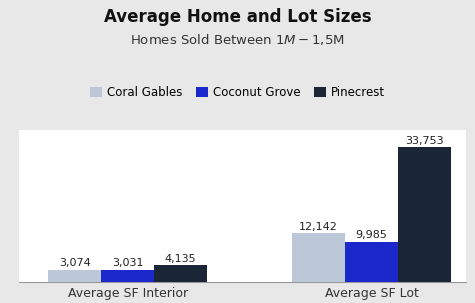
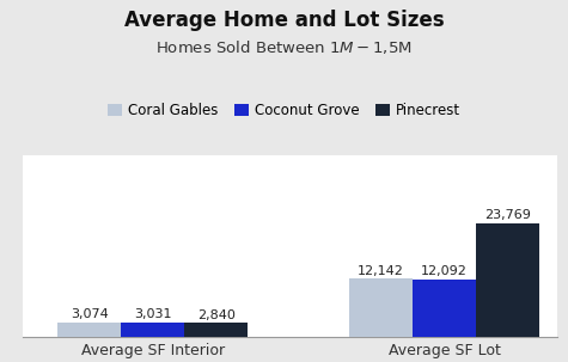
Pinecrest/Average SF Interior: 4,135 -> 2,840
Coconut Grove/Average SF Lot: 9,985 -> 12,092
Pinecrest/Average SF Lot: 33,753 -> 23,769
